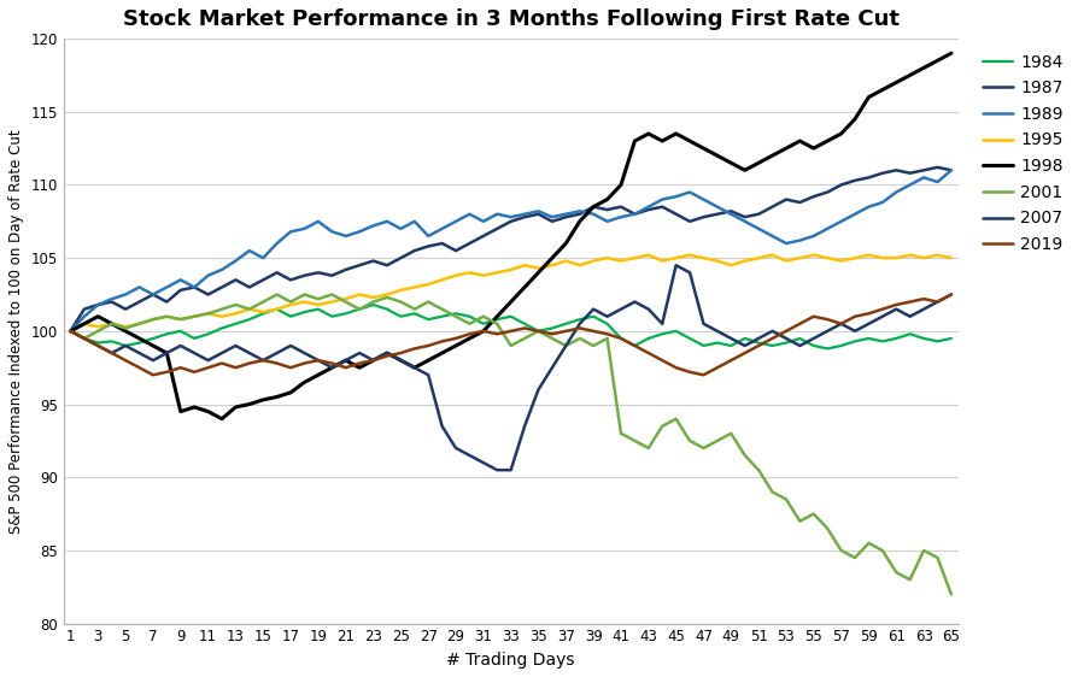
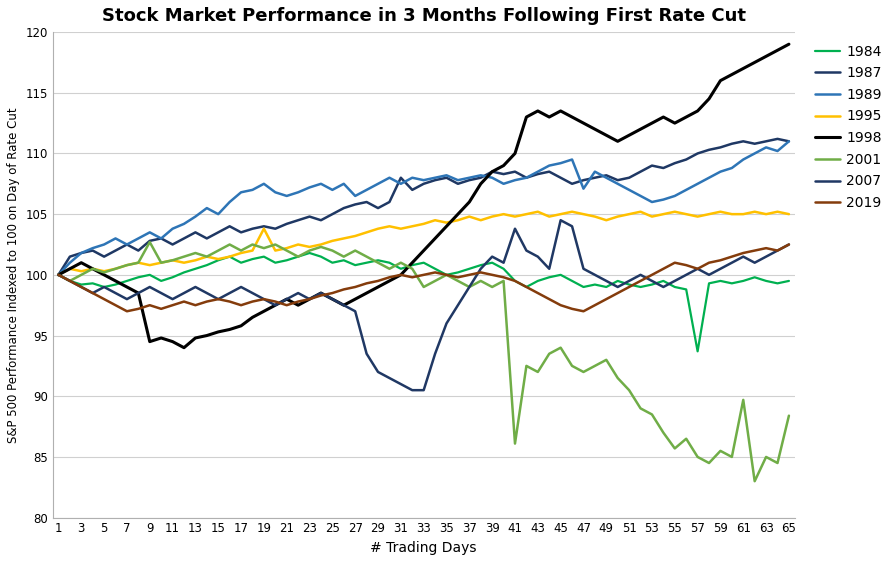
2001/9: 100.8 -> 102.7
1995/19: 101.8 -> 103.8
1987/31: 106.5 -> 108.0
2001/41: 93.0 -> 86.1
2007/41: 101.5 -> 103.8
1989/47: 109.0 -> 107.1
2001/55: 87.5 -> 85.7
1984/57: 99.0 -> 93.7
2001/61: 83.5 -> 89.7
2001/65: 82.0 -> 88.4
